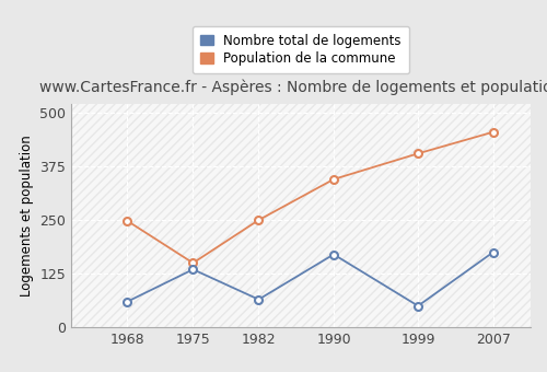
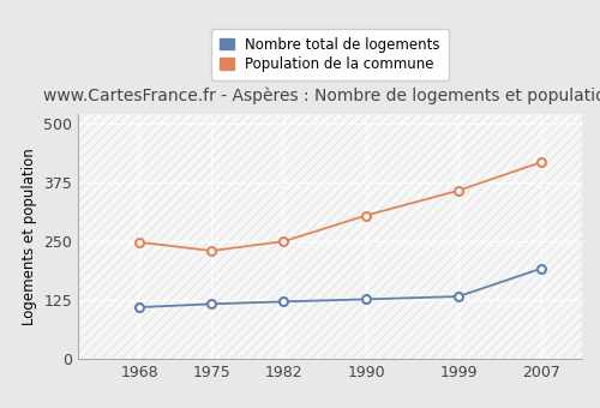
Nombre total de logements/1968: 60 -> 110
Nombre total de logements/1975: 135 -> 117
Population de la commune/1975: 150 -> 230
Nombre total de logements/1982: 65 -> 122
Nombre total de logements/1990: 170 -> 127
Population de la commune/1990: 345 -> 305
Nombre total de logements/1999: 50 -> 133
Population de la commune/1999: 405 -> 358
Nombre total de logements/2007: 175 -> 192
Population de la commune/2007: 455 -> 418
